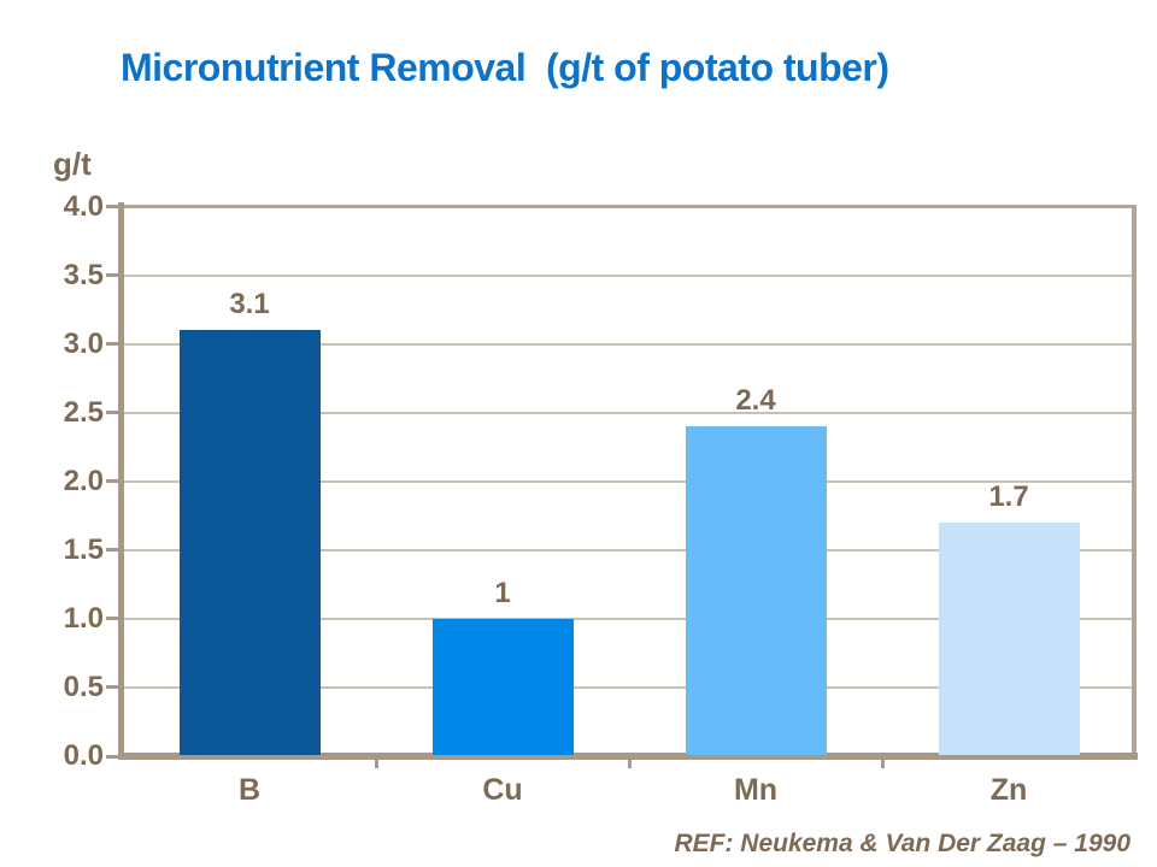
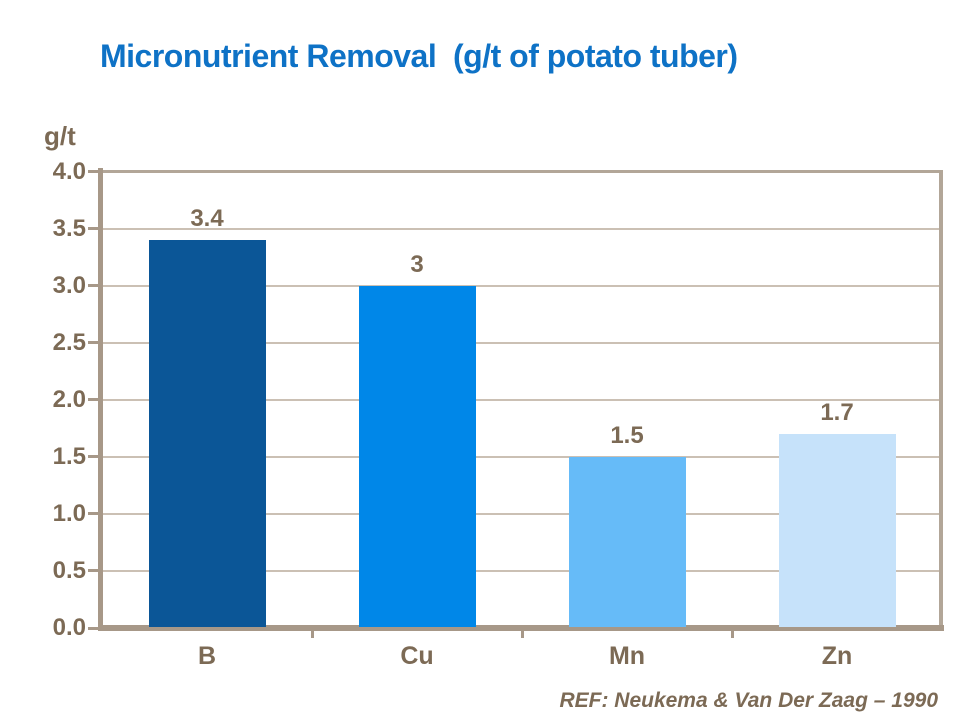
B: 3.1 -> 3.4
Cu: 1 -> 3
Mn: 2.4 -> 1.5
